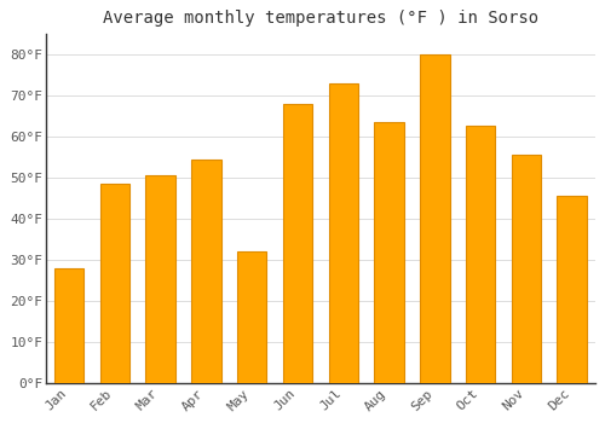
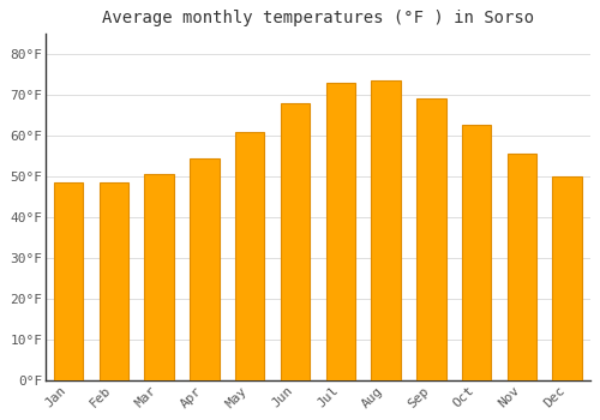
Jan: 28.0°F -> 48.5°F
May: 32.0°F -> 61.0°F
Aug: 63.5°F -> 73.5°F
Sep: 80.0°F -> 69.0°F
Dec: 45.5°F -> 50.0°F
